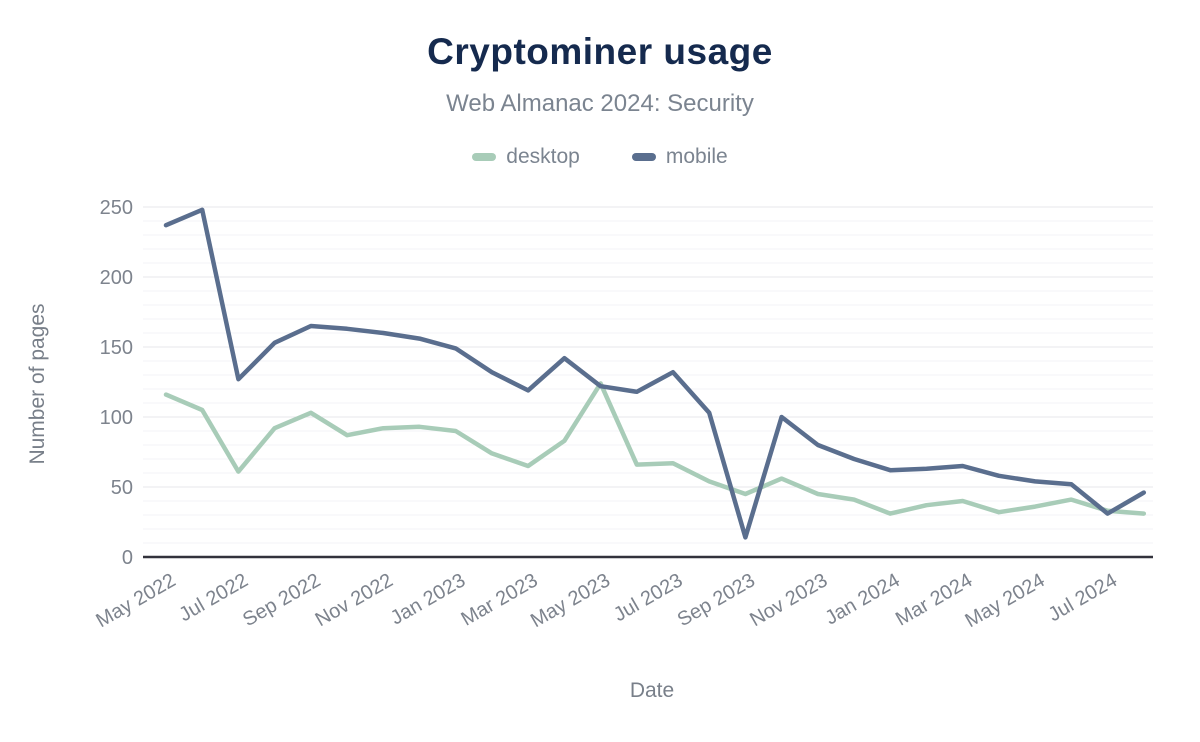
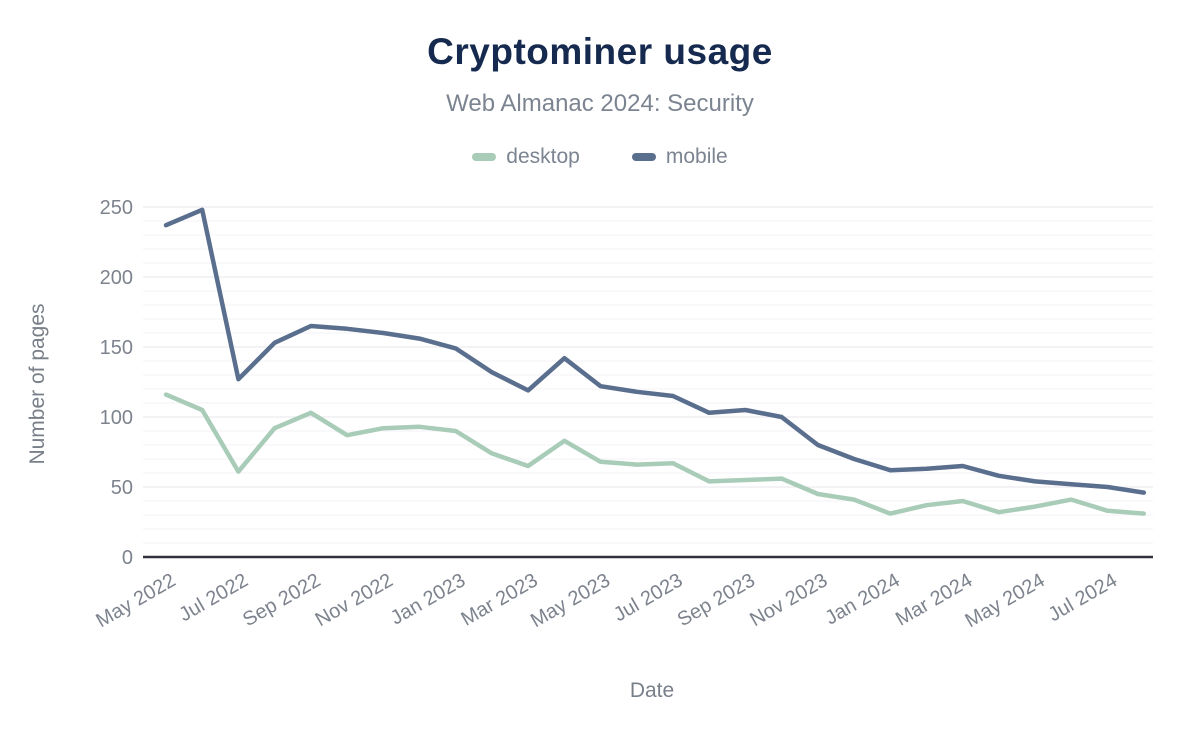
desktop/May 2023: 124 -> 68
mobile/Jul 2023: 132 -> 115
desktop/Sep 2023: 45 -> 55
mobile/Sep 2023: 14 -> 105
mobile/Jul 2024: 31 -> 50
